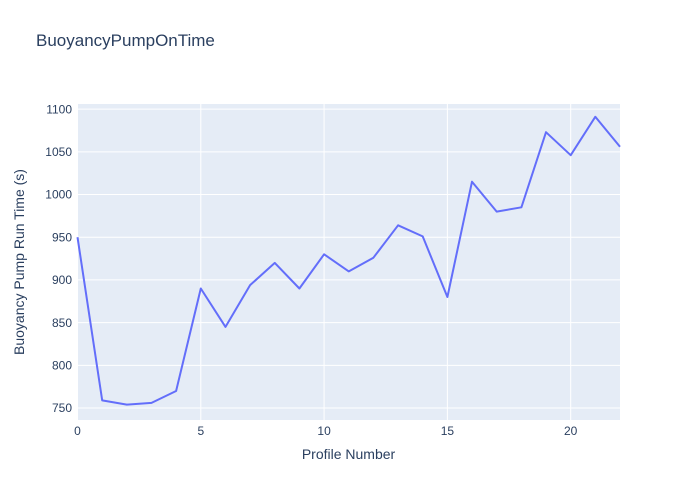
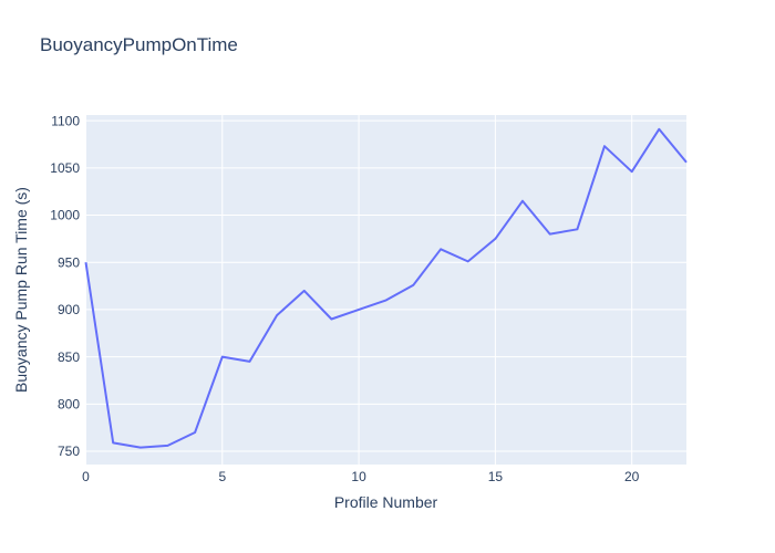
5: 890 -> 850
10: 930 -> 900
15: 880 -> 980
